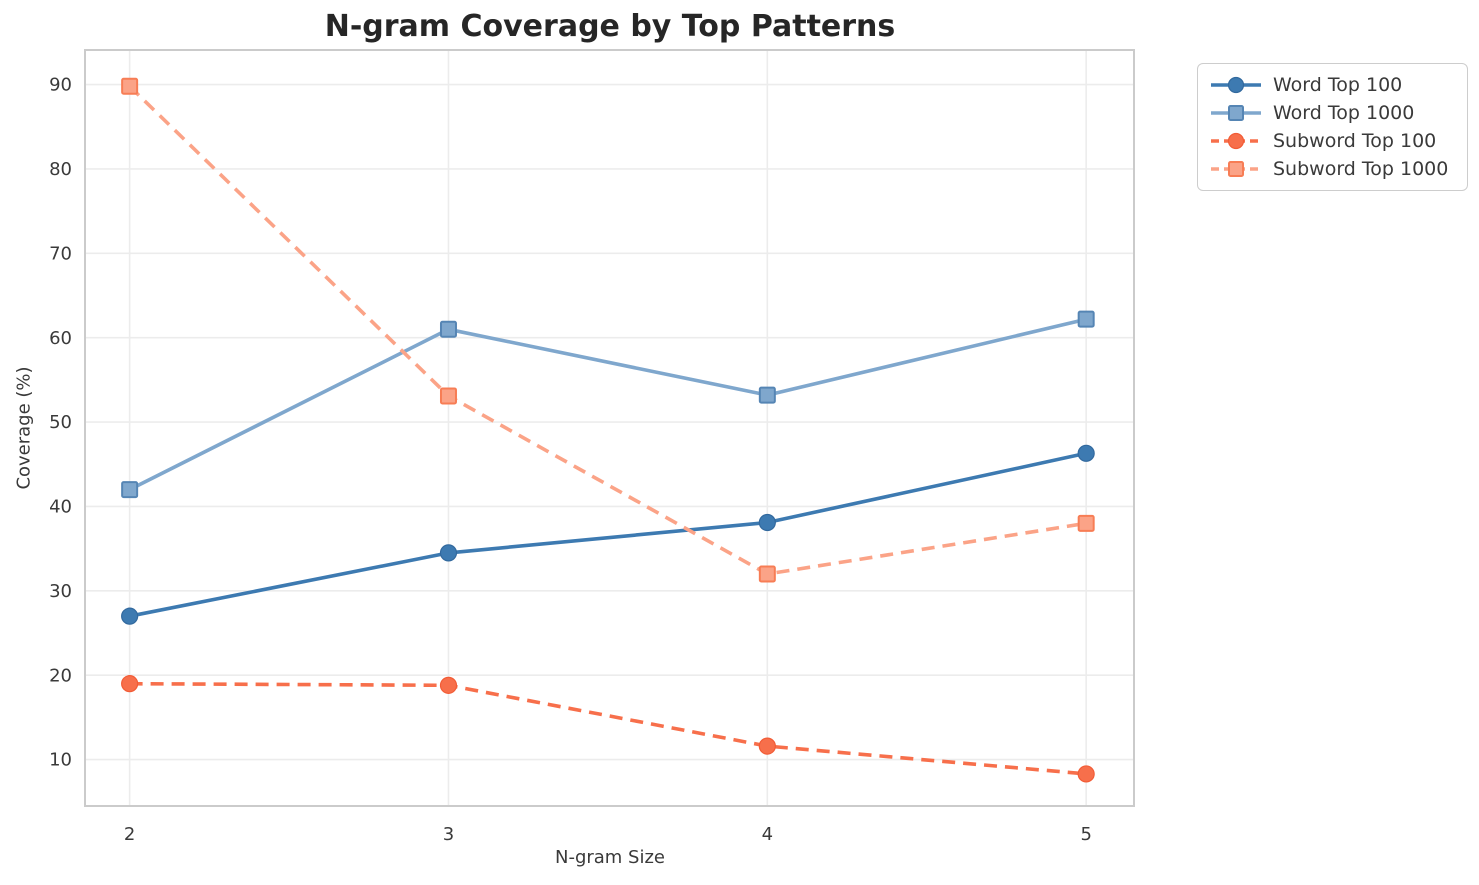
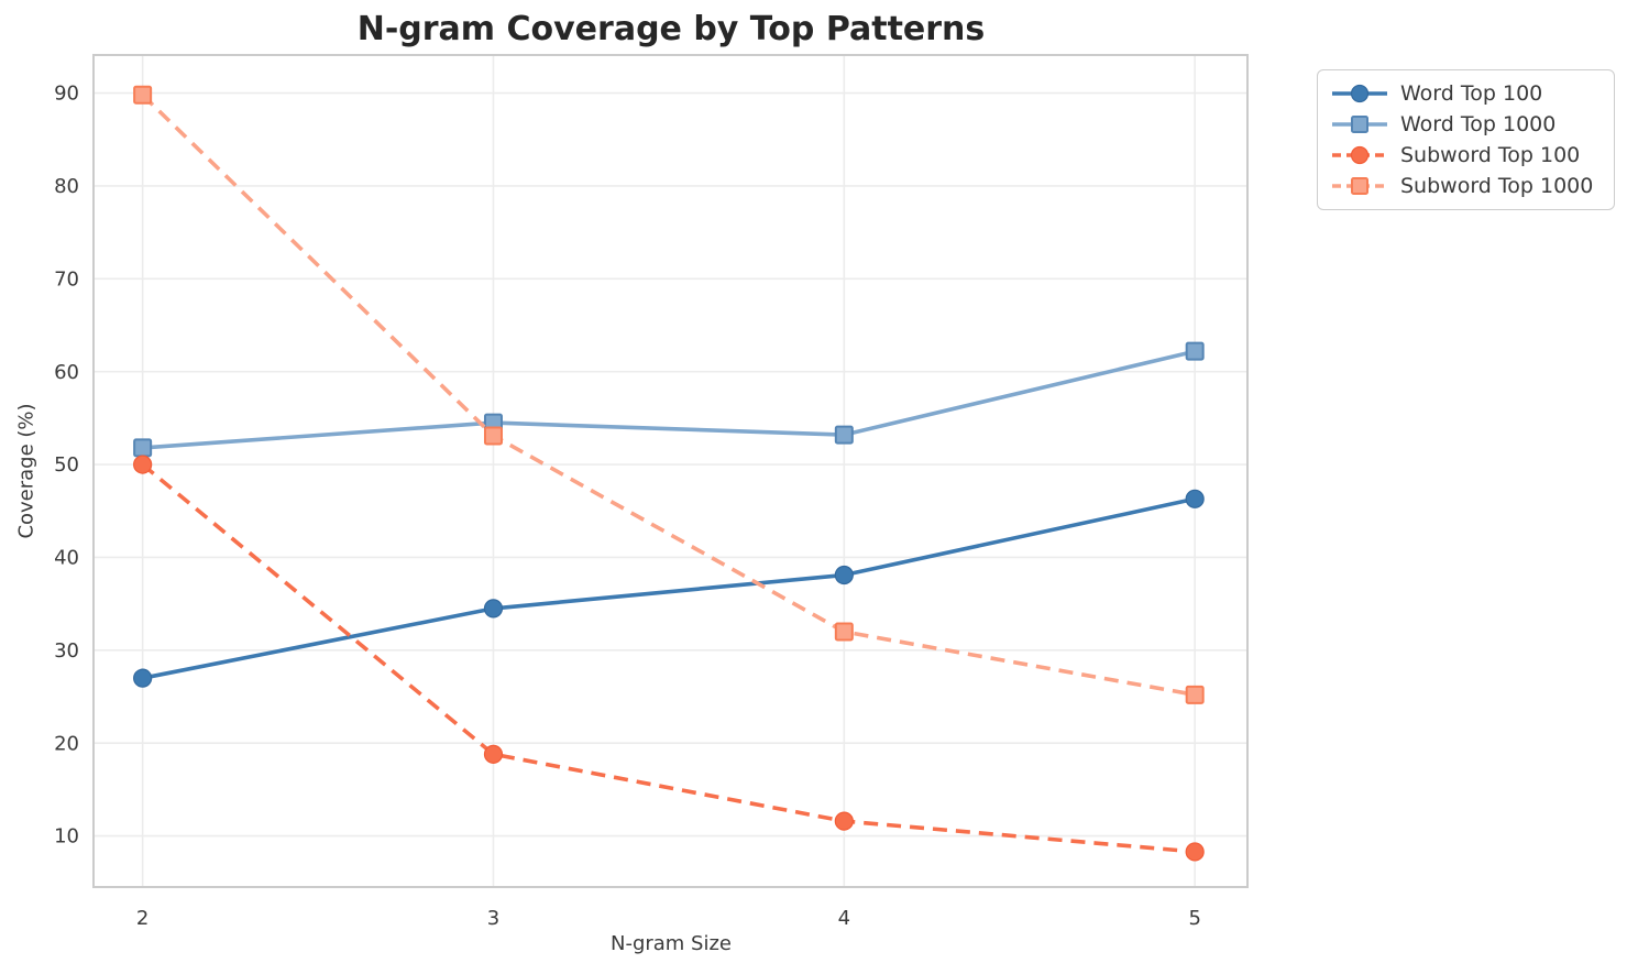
Word Top 1000/2: 42 -> 52
Subword Top 100/2: 19 -> 50
Word Top 1000/3: 61 -> 54
Subword Top 1000/5: 38 -> 25
